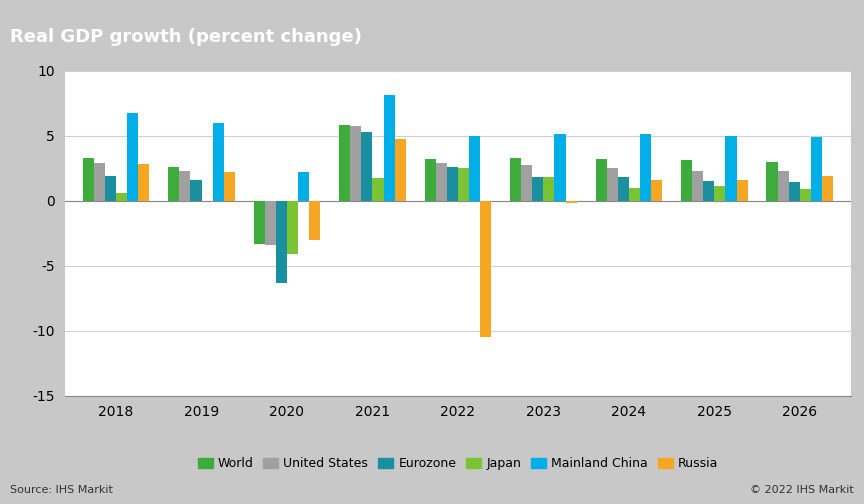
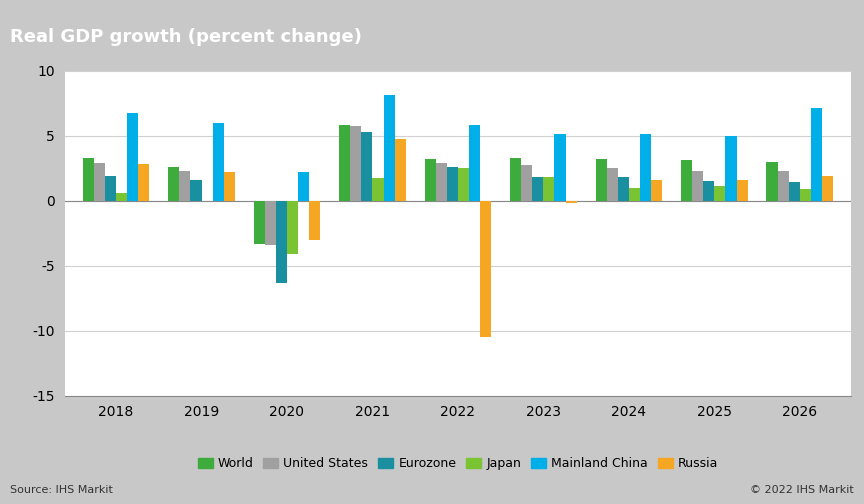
Mainland China/2022: 5.0 -> 5.8
Mainland China/2026: 4.9 -> 7.1
